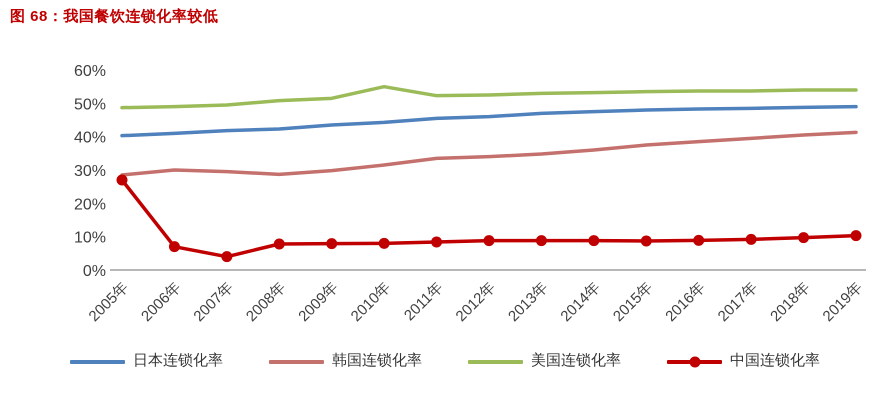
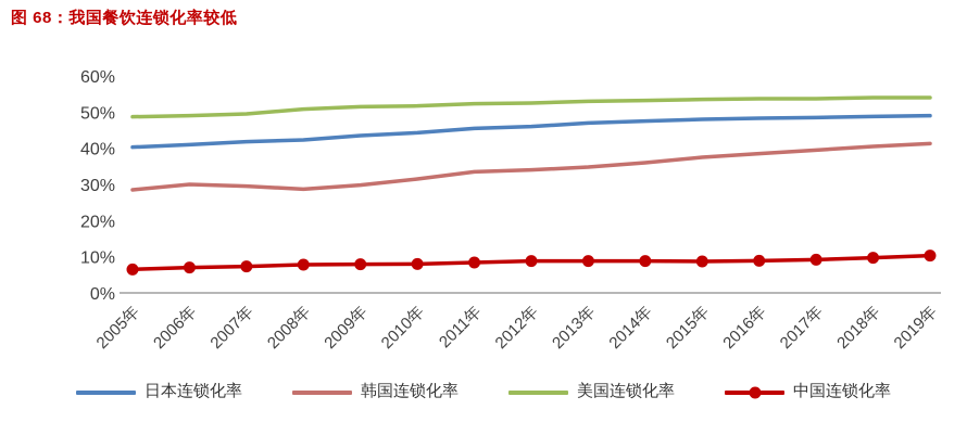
中国连锁化率/2005年: 27% -> 6%
中国连锁化率/2007年: 4% -> 7%
美国连锁化率/2010年: 55% -> 52%
